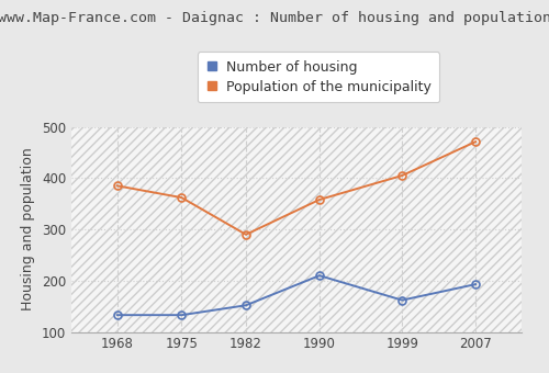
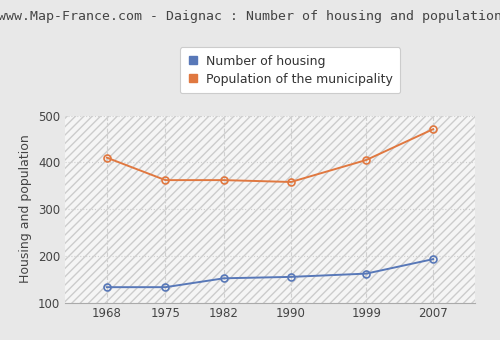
Population of the municipality/1968: 385 -> 410
Population of the municipality/1982: 290 -> 362
Number of housing/1990: 210 -> 155
